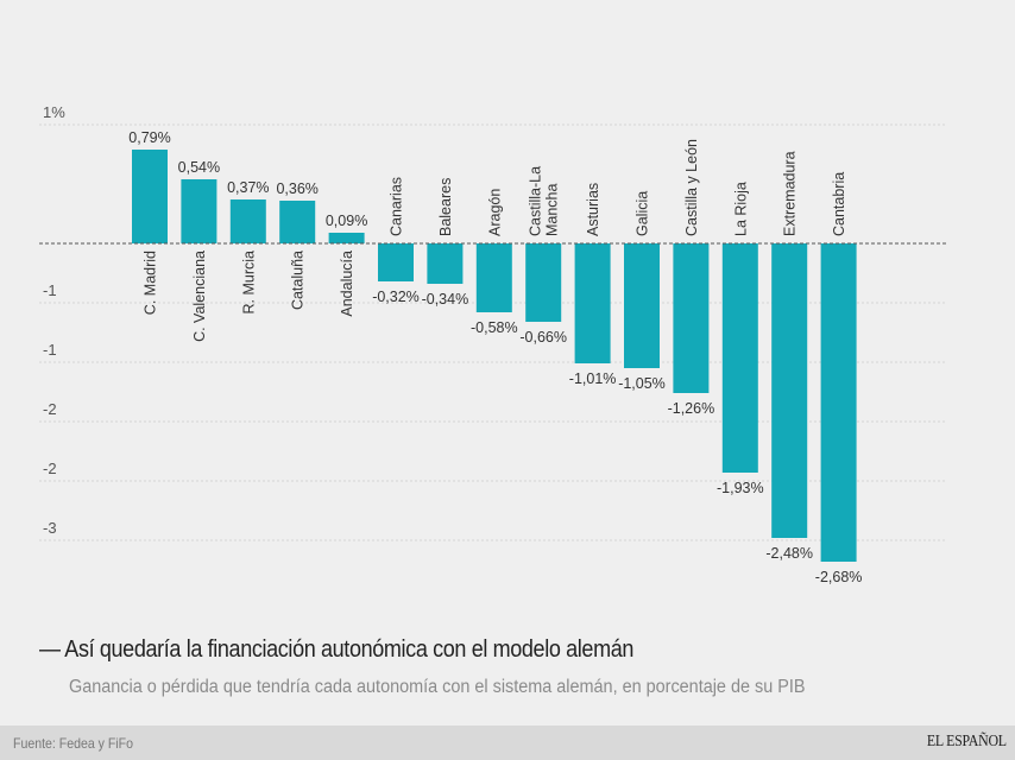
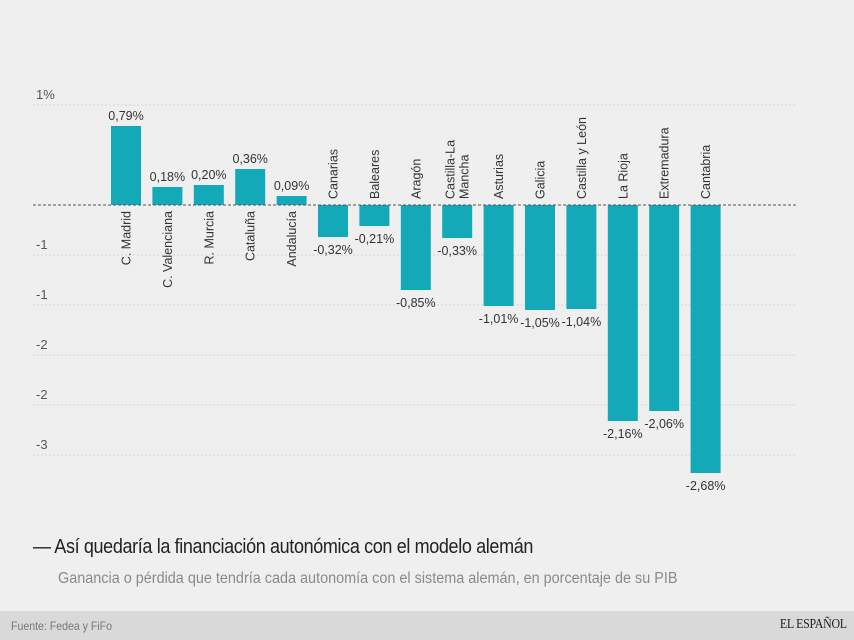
C. Valenciana: 0,54% -> 0,18%
R. Murcia: 0,37% -> 0,20%
Baleares: -0,34% -> -0,21%
Aragón: -0,58% -> -0,85%
Castilla-La Mancha: -0,66% -> -0,33%
Castilla y León: -1,26% -> -1,04%
La Rioja: -1,93% -> -2,16%
Extremadura: -2,48% -> -2,06%
